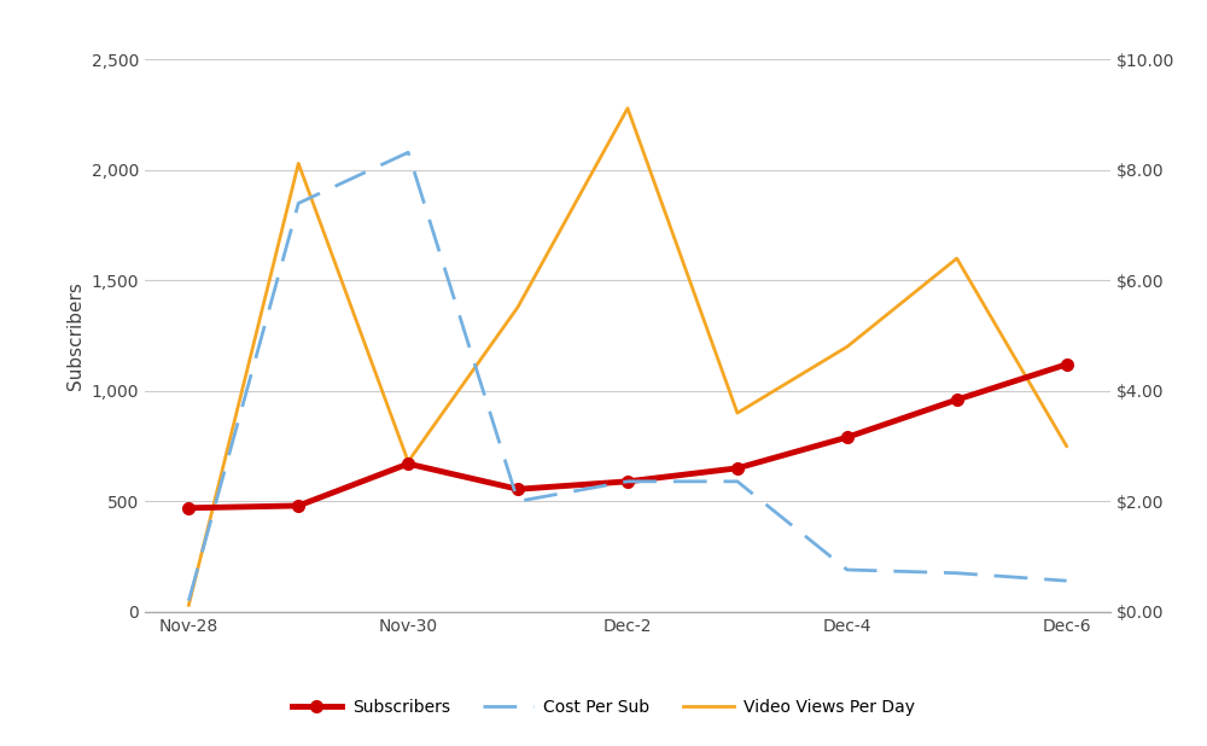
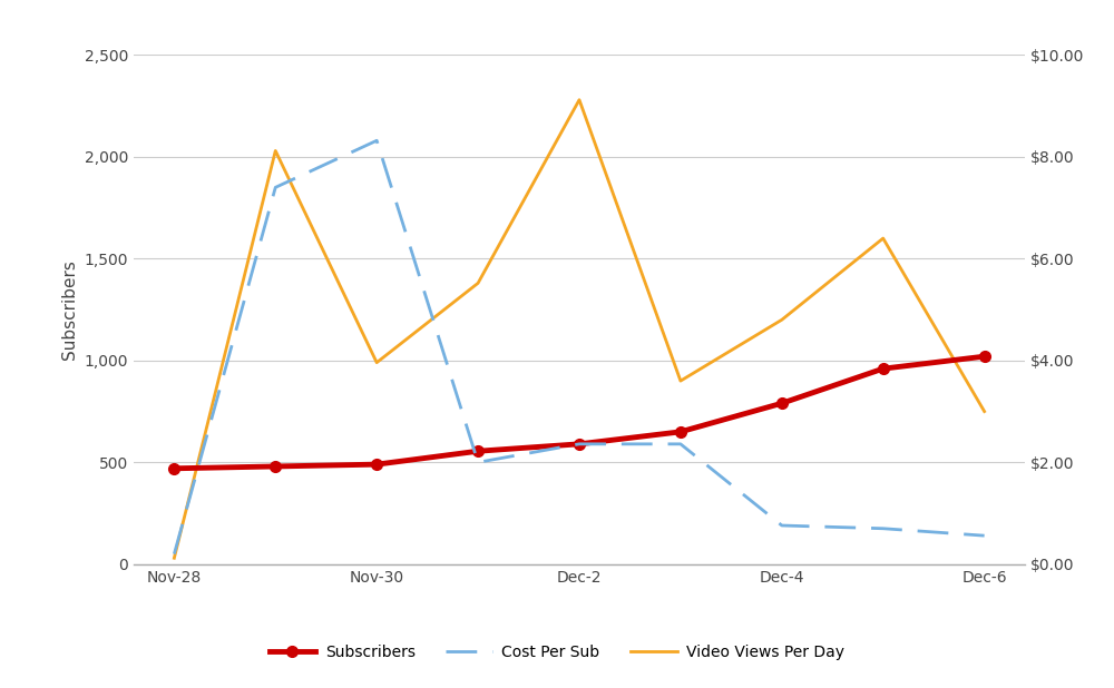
Subscribers/Nov-30: 670 -> 490
Video Views Per Day/Nov-30: 680 -> 990
Subscribers/Dec-6: 1,120 -> 1,020
